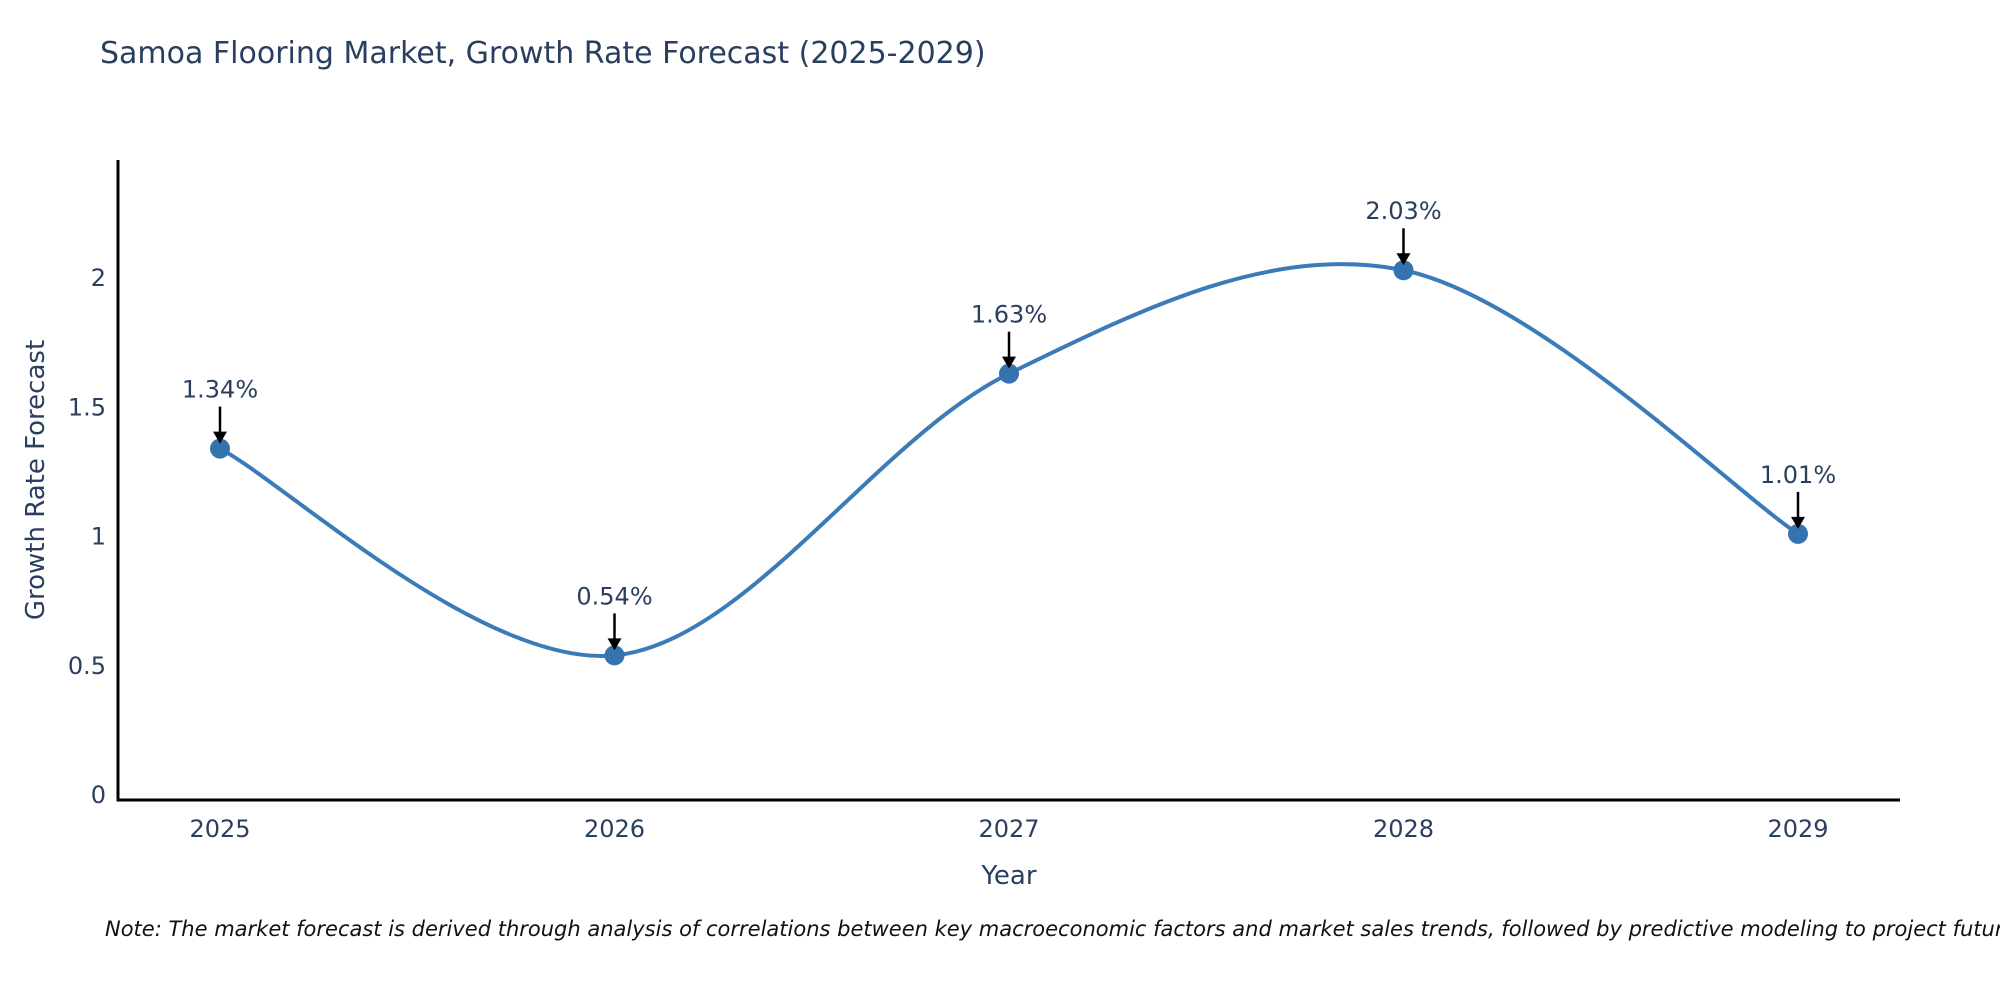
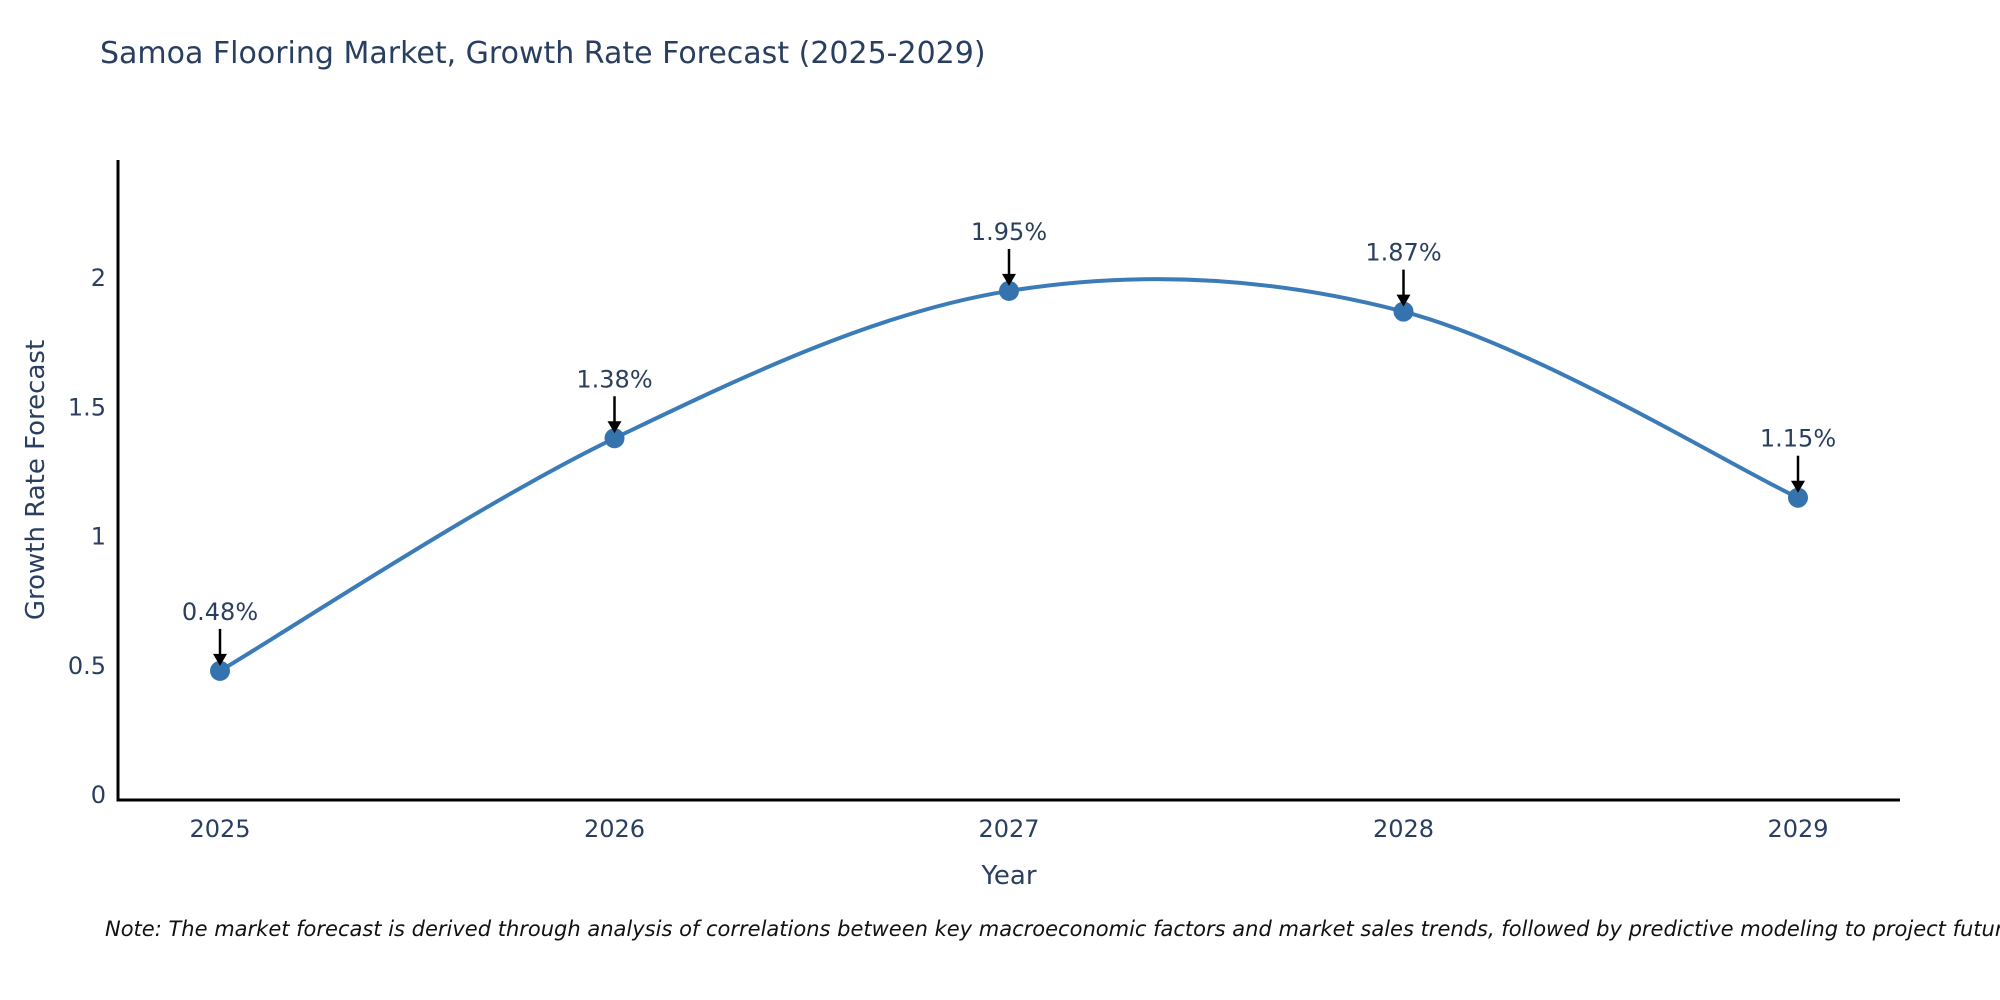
2025: 1.34% -> 0.48%
2026: 0.54% -> 1.38%
2027: 1.63% -> 1.95%
2028: 2.03% -> 1.87%
2029: 1.01% -> 1.15%
